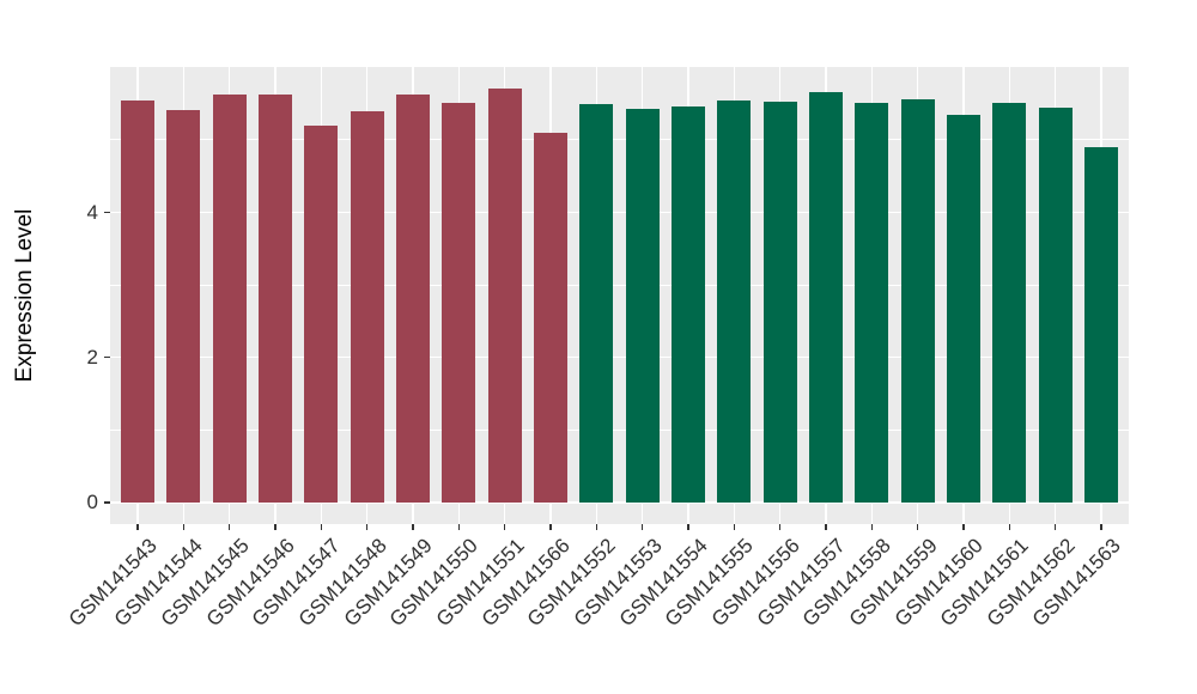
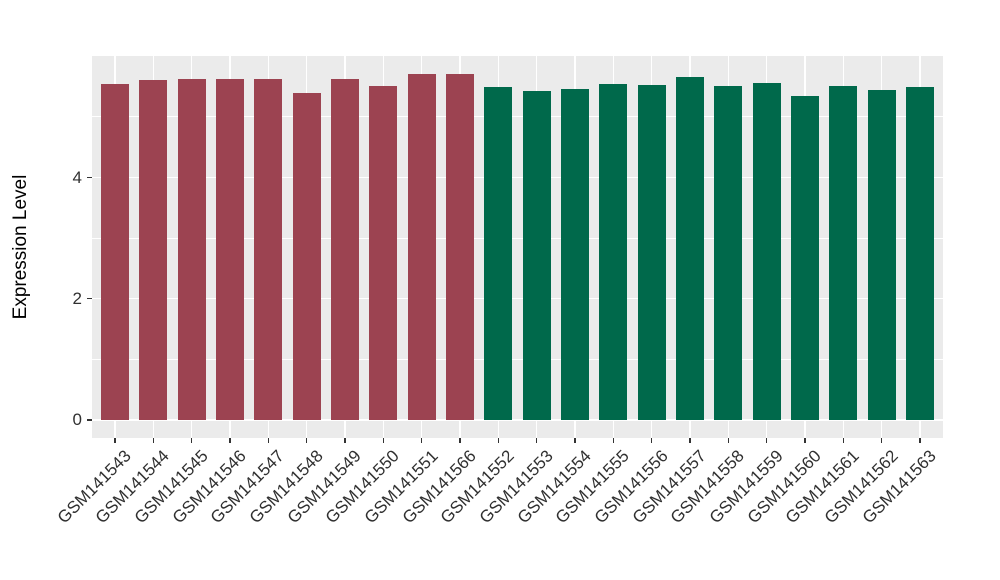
GSM141544: 5.4 -> 5.6
GSM141547: 5.2 -> 5.6
GSM141566: 5.1 -> 5.7
GSM141563: 4.9 -> 5.5
